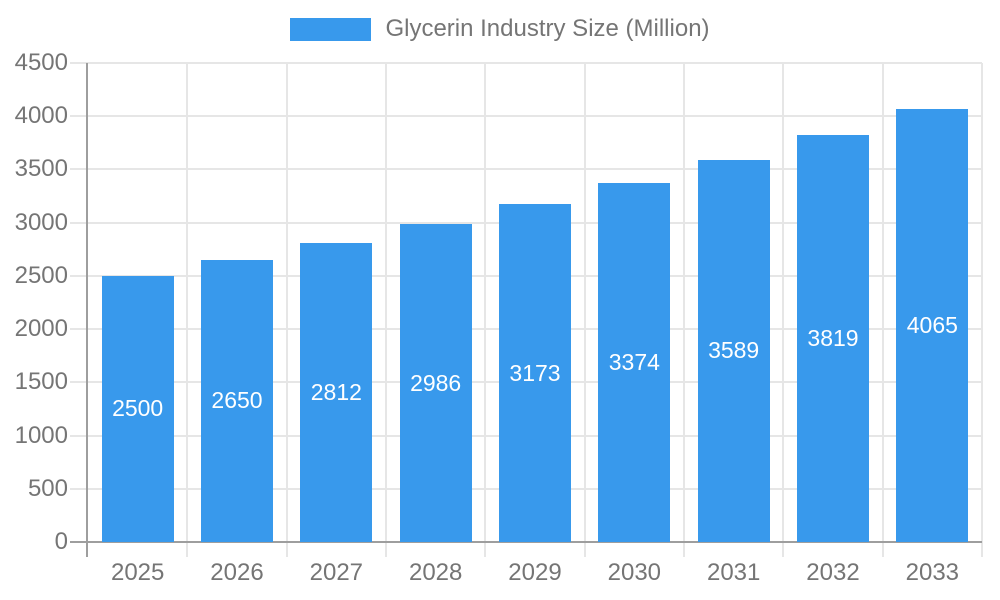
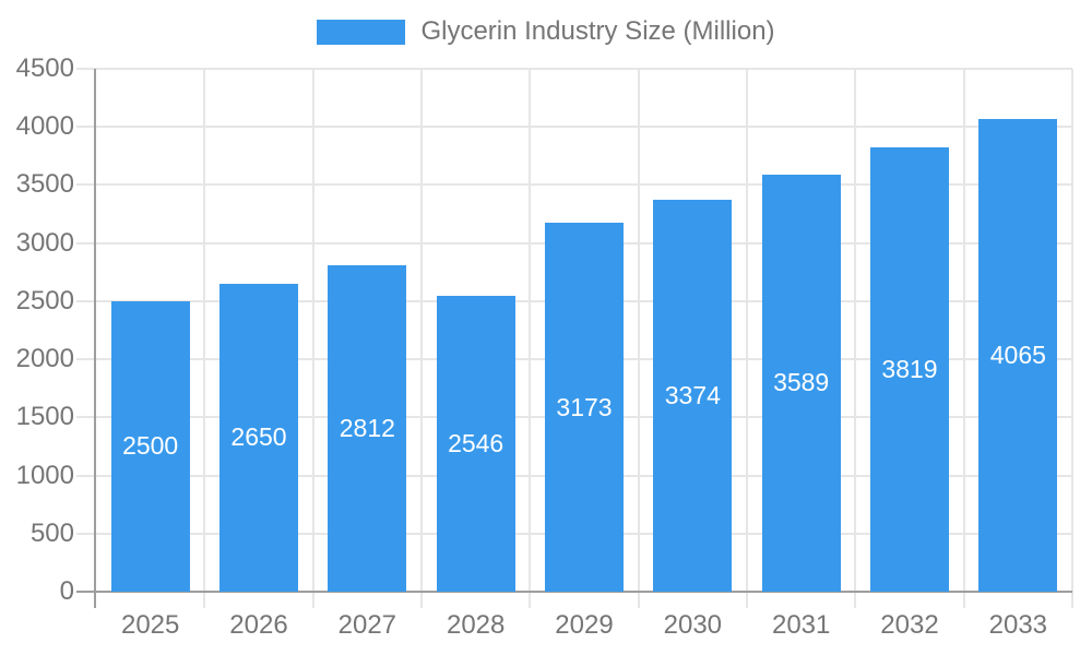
2028: 2986 -> 2546
